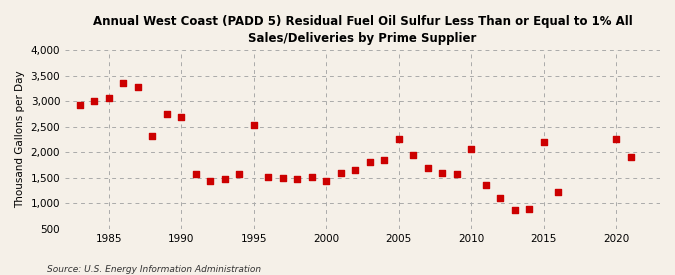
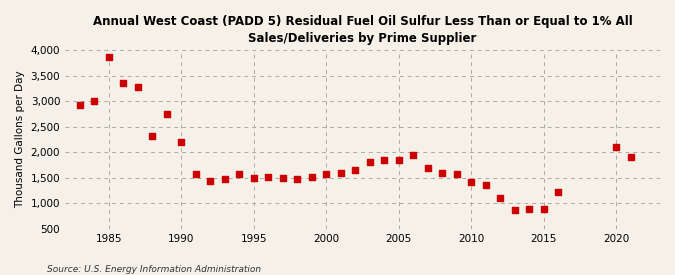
1985: 3,060 -> 3,870
1990: 2,700 -> 2,200
1995: 2,540 -> 1,490
2000: 1,440 -> 1,570
2005: 2,260 -> 1,850
2010: 2,060 -> 1,420
2015: 2,200 -> 880
2020: 2,260 -> 2,110
